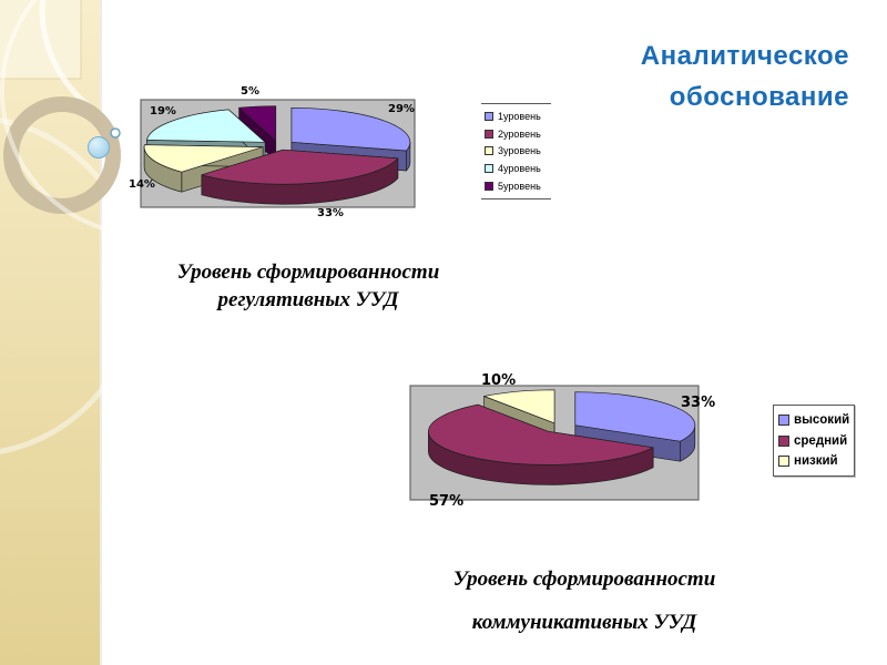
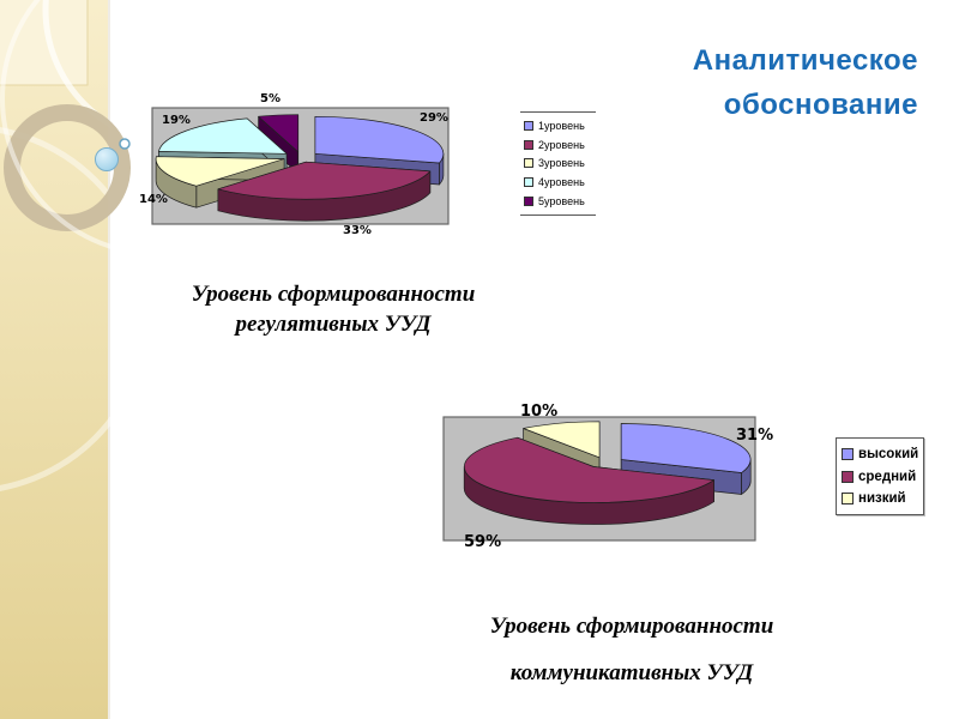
Уровень сформированности коммуникативных УУД/высокий: 33% -> 31%
Уровень сформированности коммуникативных УУД/средний: 57% -> 59%
